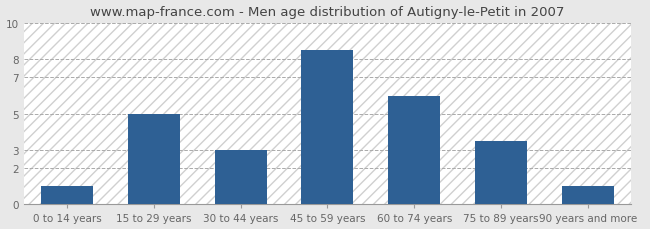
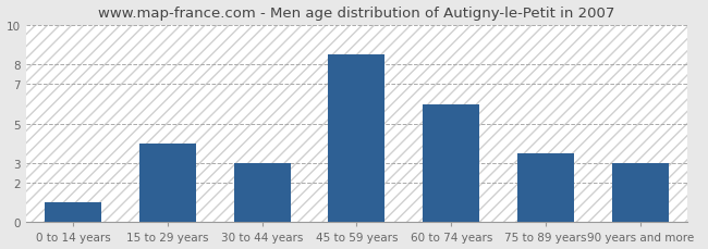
15 to 29 years: 5.0 -> 4.0
90 years and more: 1.0 -> 3.0
